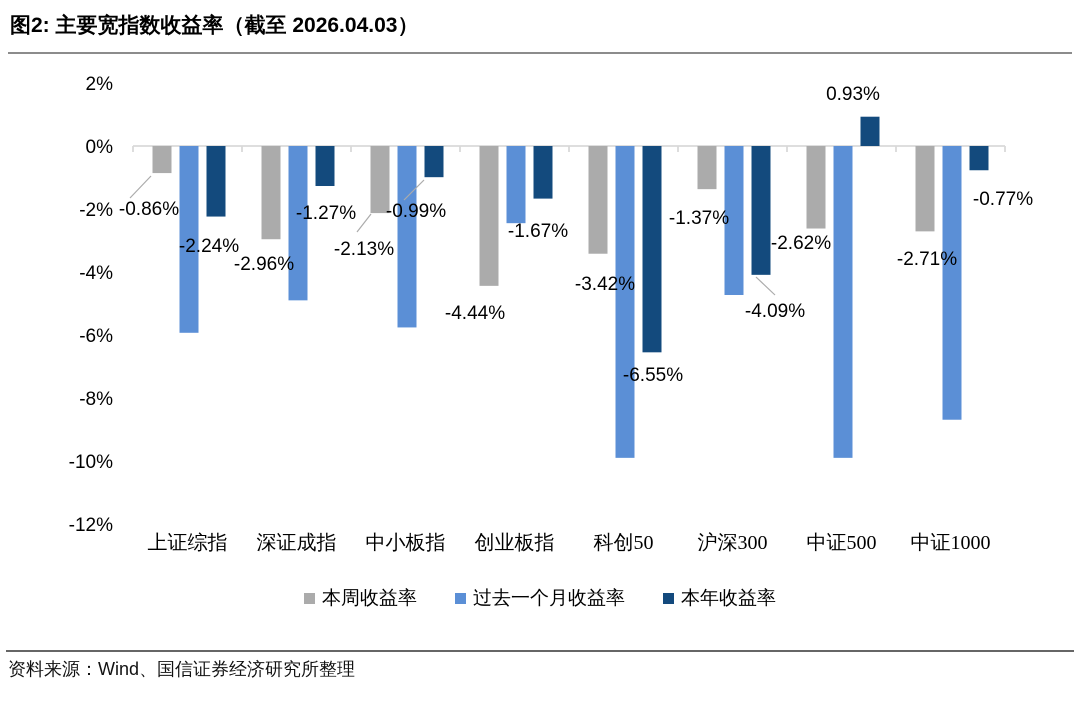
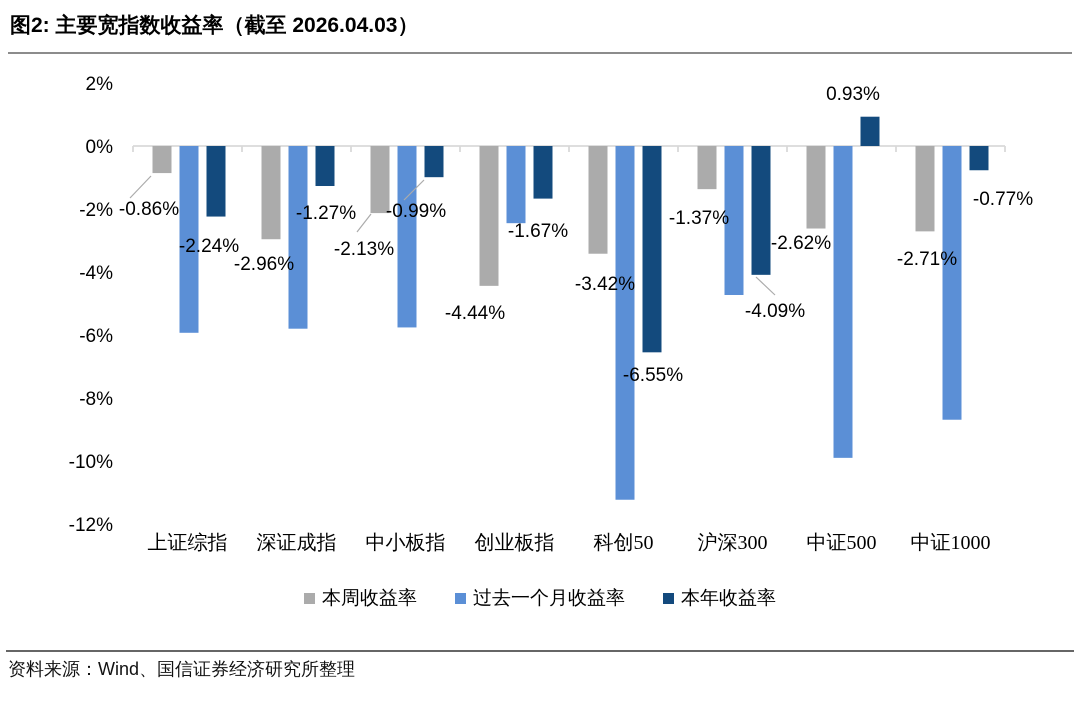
过去一个月收益率/深证成指: -4.9% -> -5.8%
过去一个月收益率/科创50: -9.9% -> -11.2%
